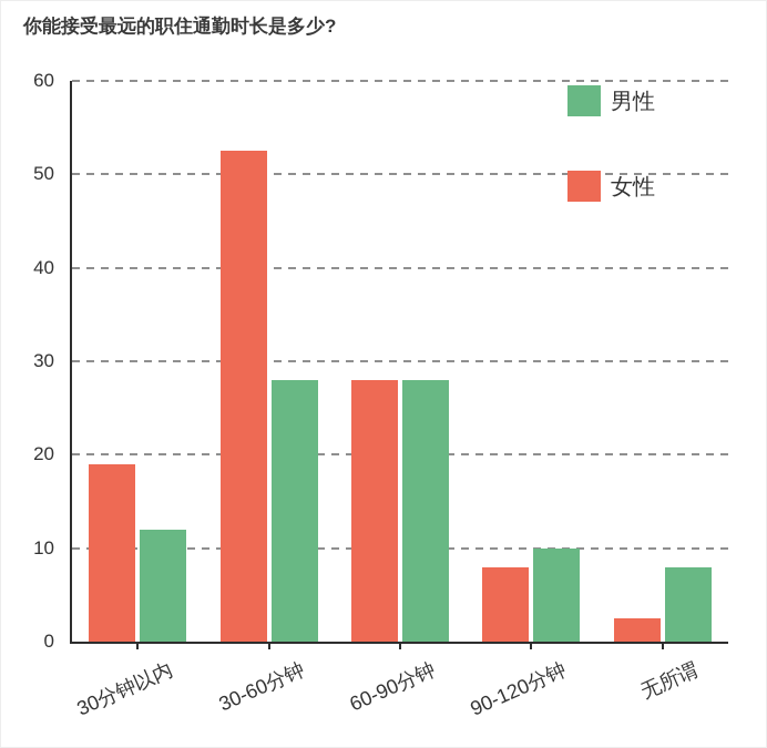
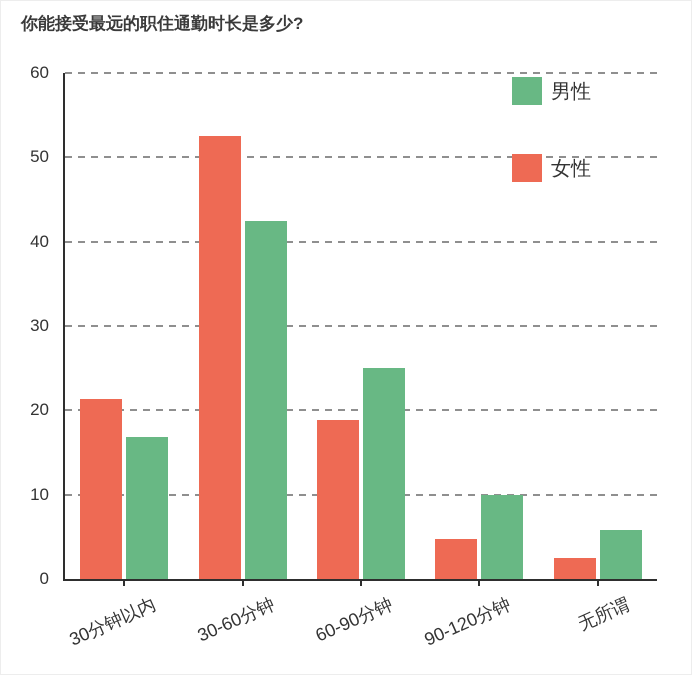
女性/30分钟以内: 19 -> 21
男性/30分钟以内: 12 -> 17
男性/30-60分钟: 28 -> 42
女性/60-90分钟: 28 -> 19
男性/60-90分钟: 28 -> 25
女性/90-120分钟: 8 -> 5
男性/无所谓: 8 -> 6
